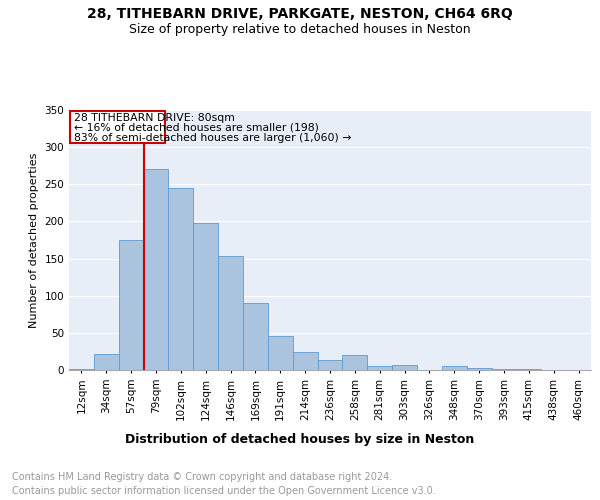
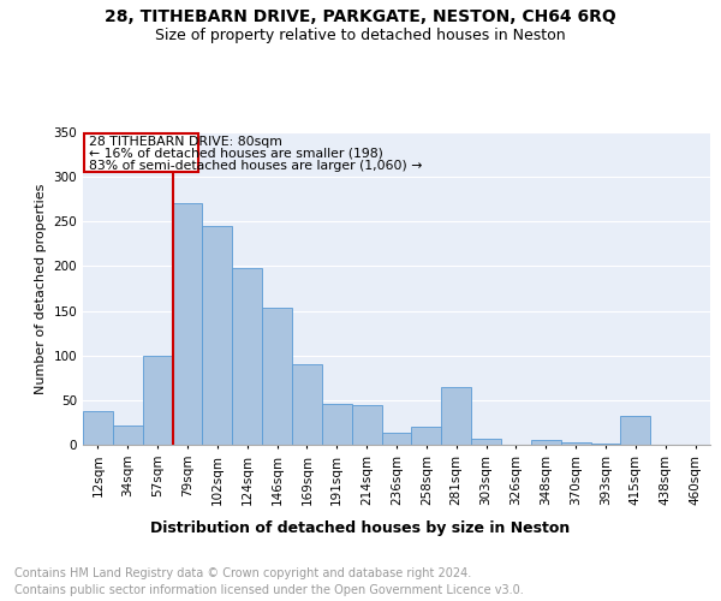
12sqm: 2 -> 38
57sqm: 175 -> 100
214sqm: 24 -> 44
281sqm: 5 -> 64
415sqm: 1 -> 32
